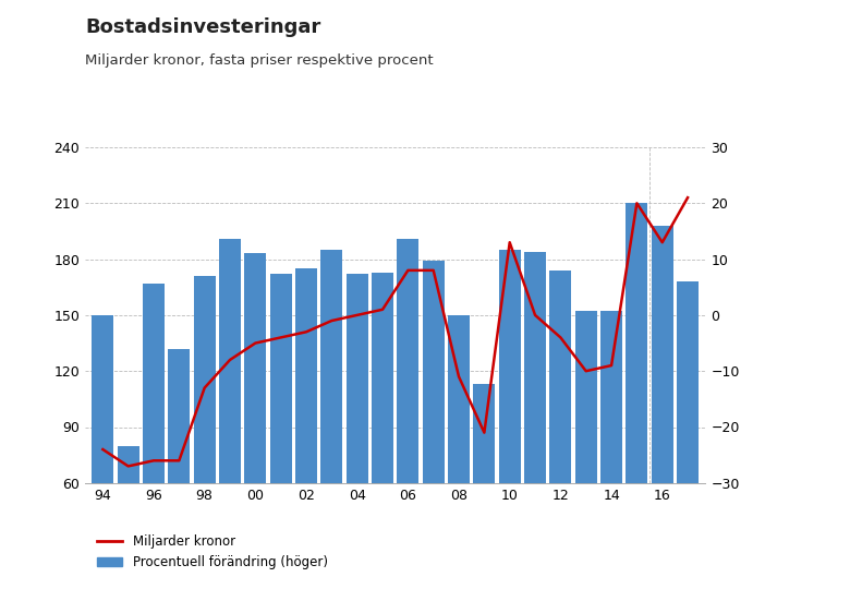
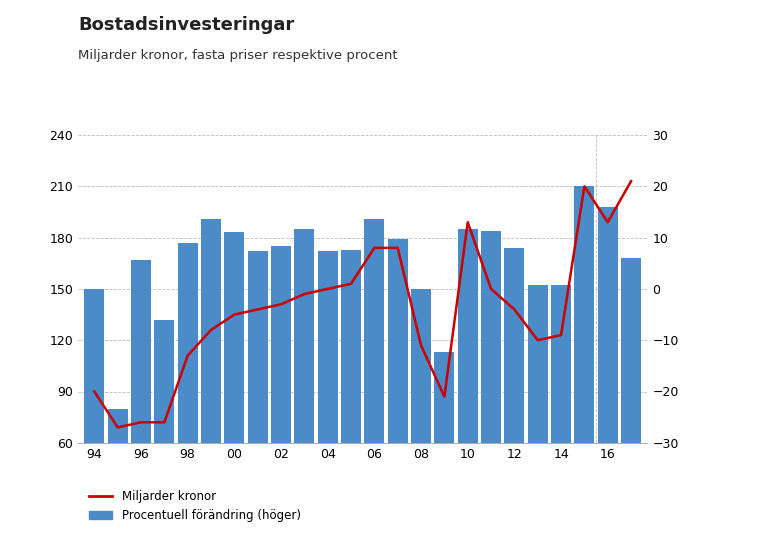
Miljarder kronor/94: -24 -> -20
Procentuell förändring (höger)/98: 171 -> 177
